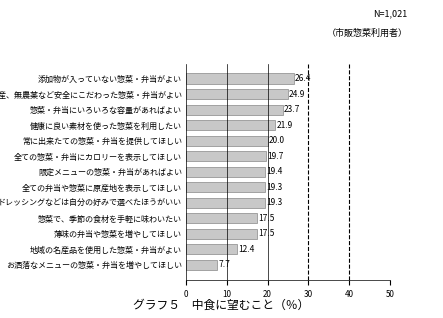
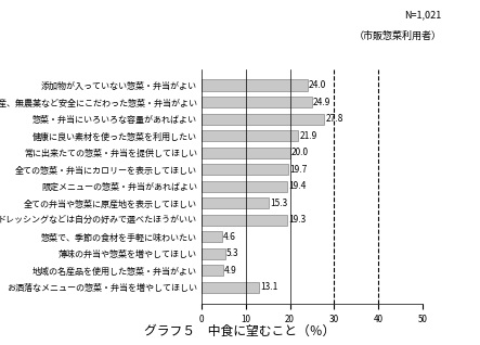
添加物が入っていない惣菜・弁当がよい: 26.4 -> 24.0
惣菜・弁当にいろいろな容量があればよい: 23.7 -> 27.8
全ての弁当や惣菜に原産地を表示してほしい: 19.3 -> 15.3
惣菜で、季節の食材を手軽に味わいたい: 17.5 -> 4.6
薄味の弁当や惣菜を増やしてほしい: 17.5 -> 5.3
地域の名産品を使用した惣菜・弁当がよい: 12.4 -> 4.9
お洒落なメニューの惣菜・弁当を増やしてほしい: 7.7 -> 13.1
